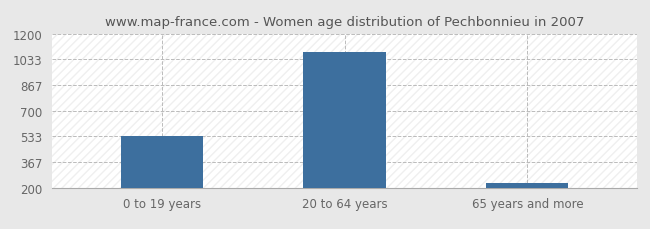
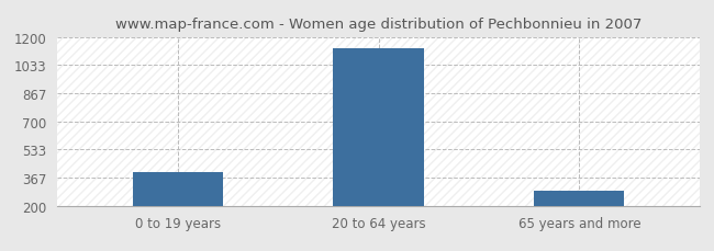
0 to 19 years: 530 -> 400
20 to 64 years: 1080 -> 1130
65 years and more: 230 -> 290
